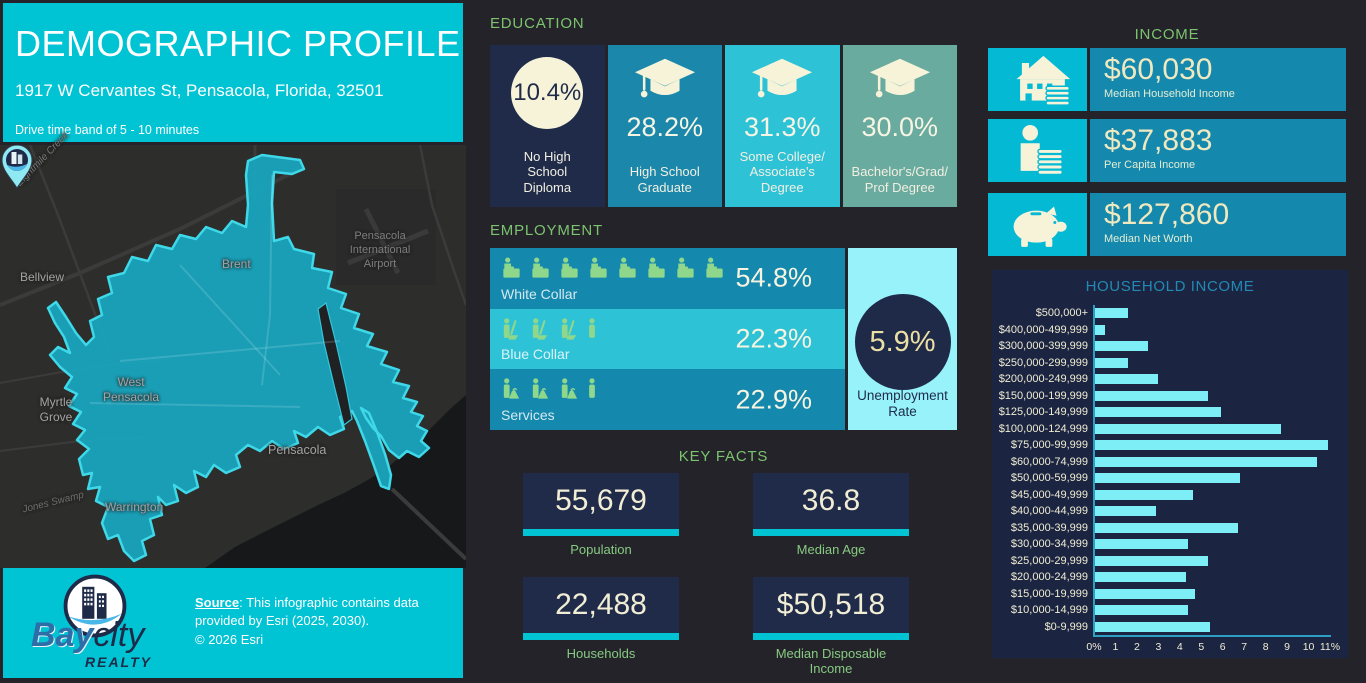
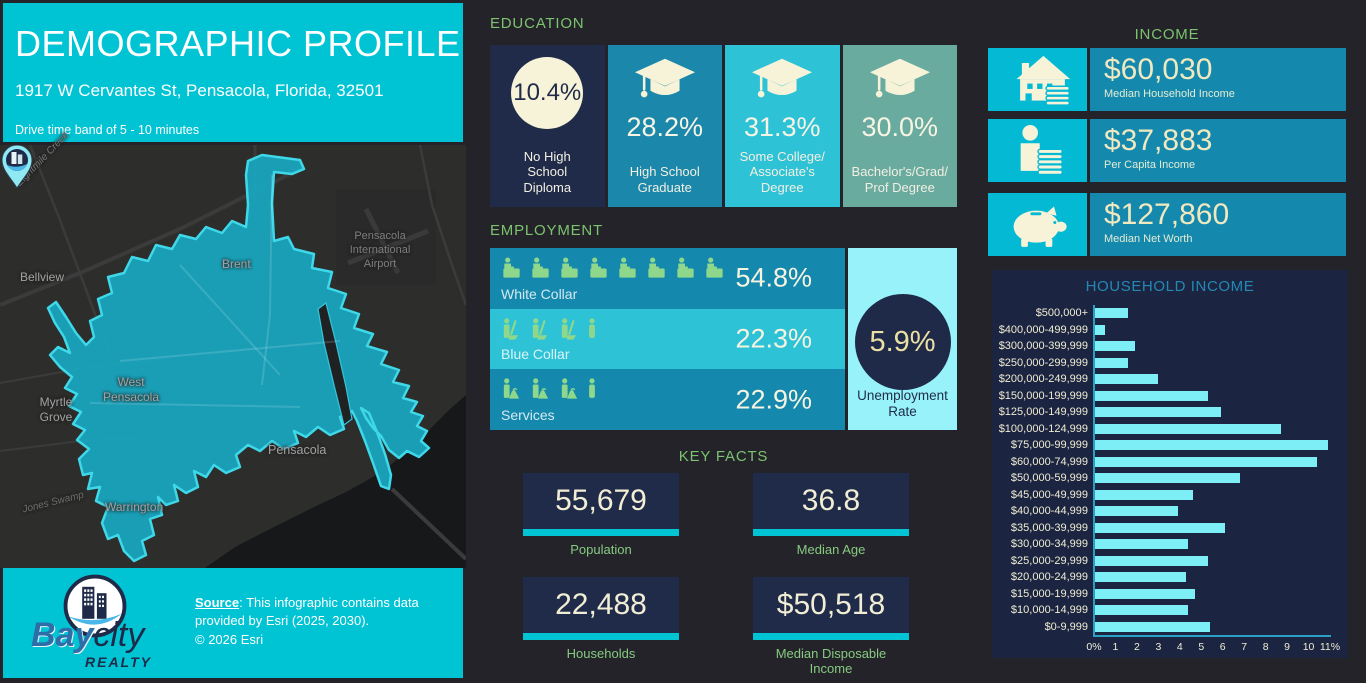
$300,000-399,999: 2.5% -> 1.9%
$40,000-44,999: 2.9% -> 3.9%
$35,000-39,999: 6.7% -> 6.1%
